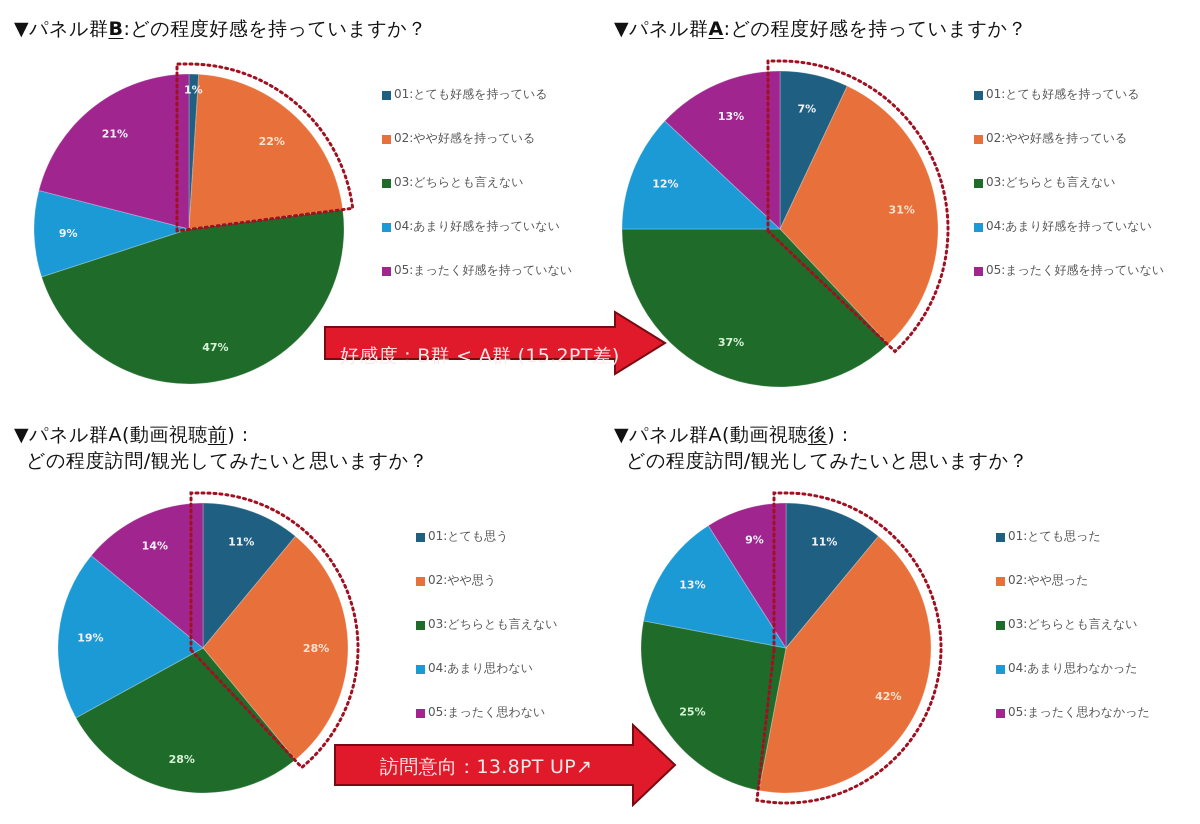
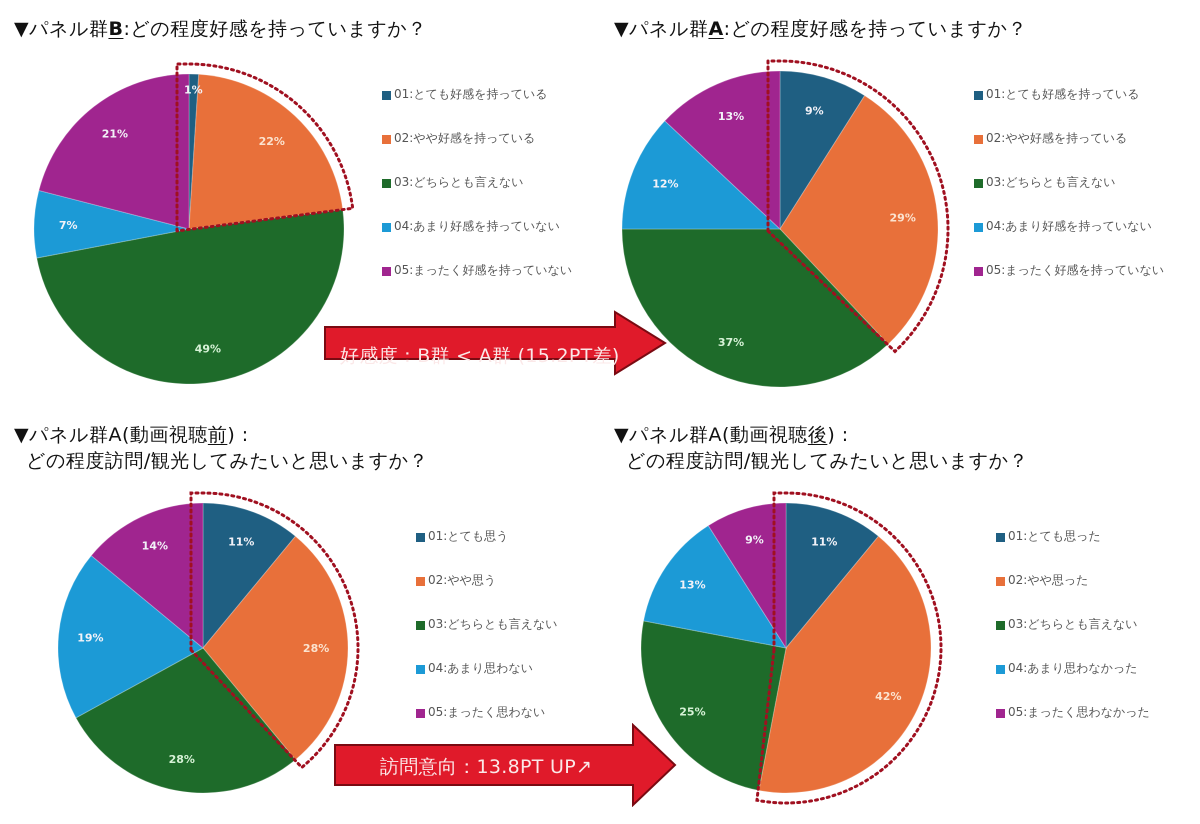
▼パネル群B:どの程度好感を持っていますか？/03:どちらとも言えない: 47% -> 49%
▼パネル群B:どの程度好感を持っていますか？/04:あまり好感を持っていない: 9% -> 7%
▼パネル群A:どの程度好感を持っていますか？/01:とても好感を持っている: 7% -> 9%
▼パネル群A:どの程度好感を持っていますか？/02:やや好感を持っている: 31% -> 29%
